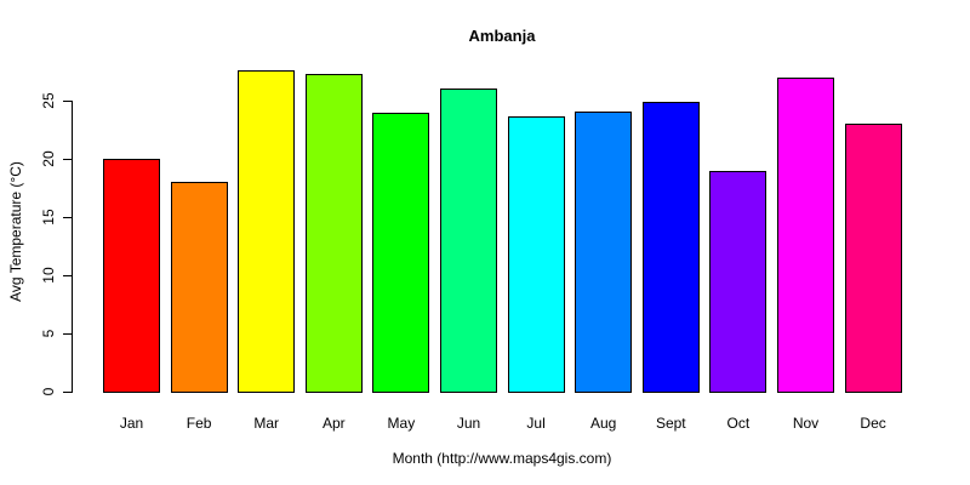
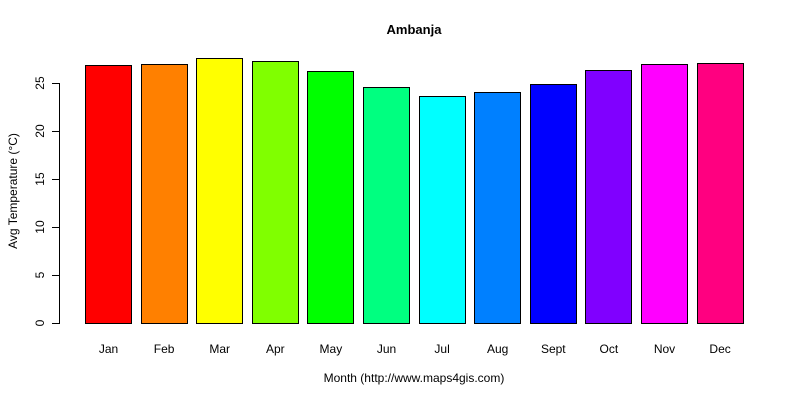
Jan: 20 -> 27
Feb: 18 -> 27
May: 24 -> 26
Jun: 26 -> 25
Oct: 19 -> 26
Dec: 23 -> 27
